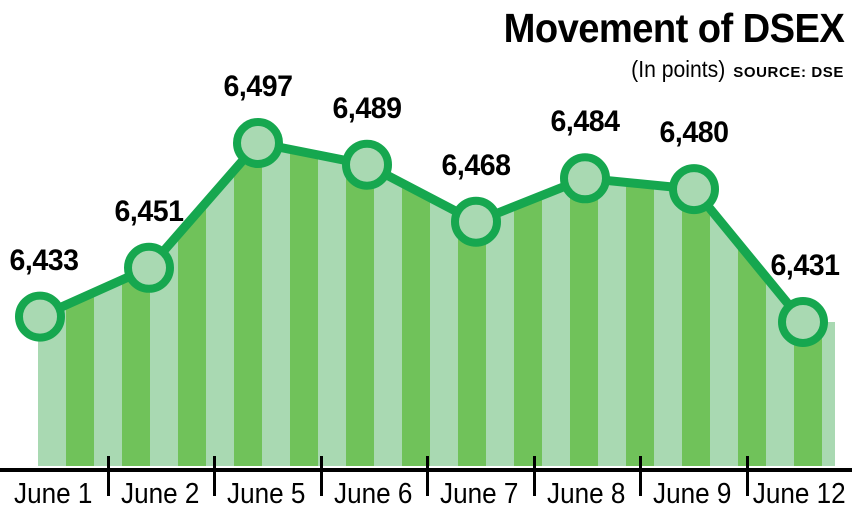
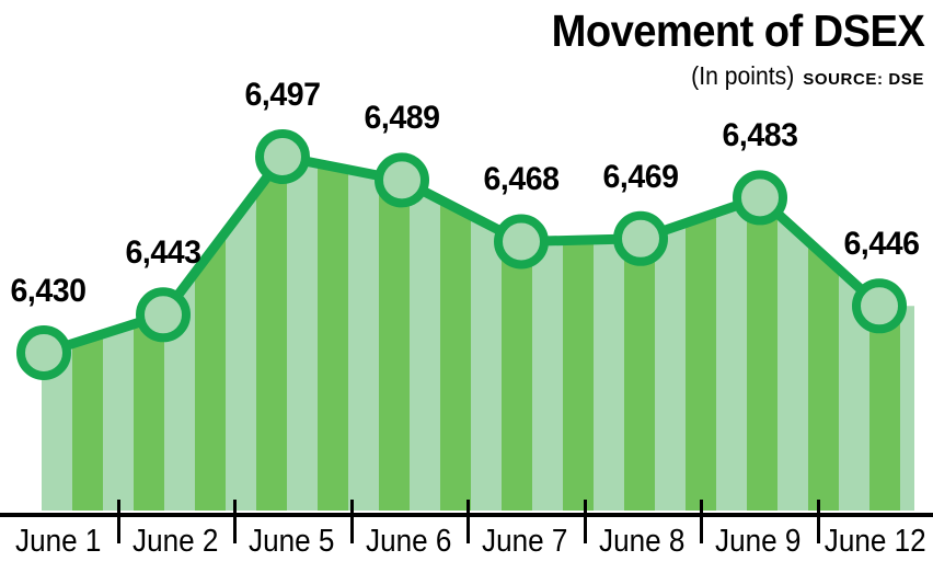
June 1: 6,433 -> 6,430
June 2: 6,451 -> 6,443
June 8: 6,484 -> 6,469
June 9: 6,480 -> 6,483
June 12: 6,431 -> 6,446
